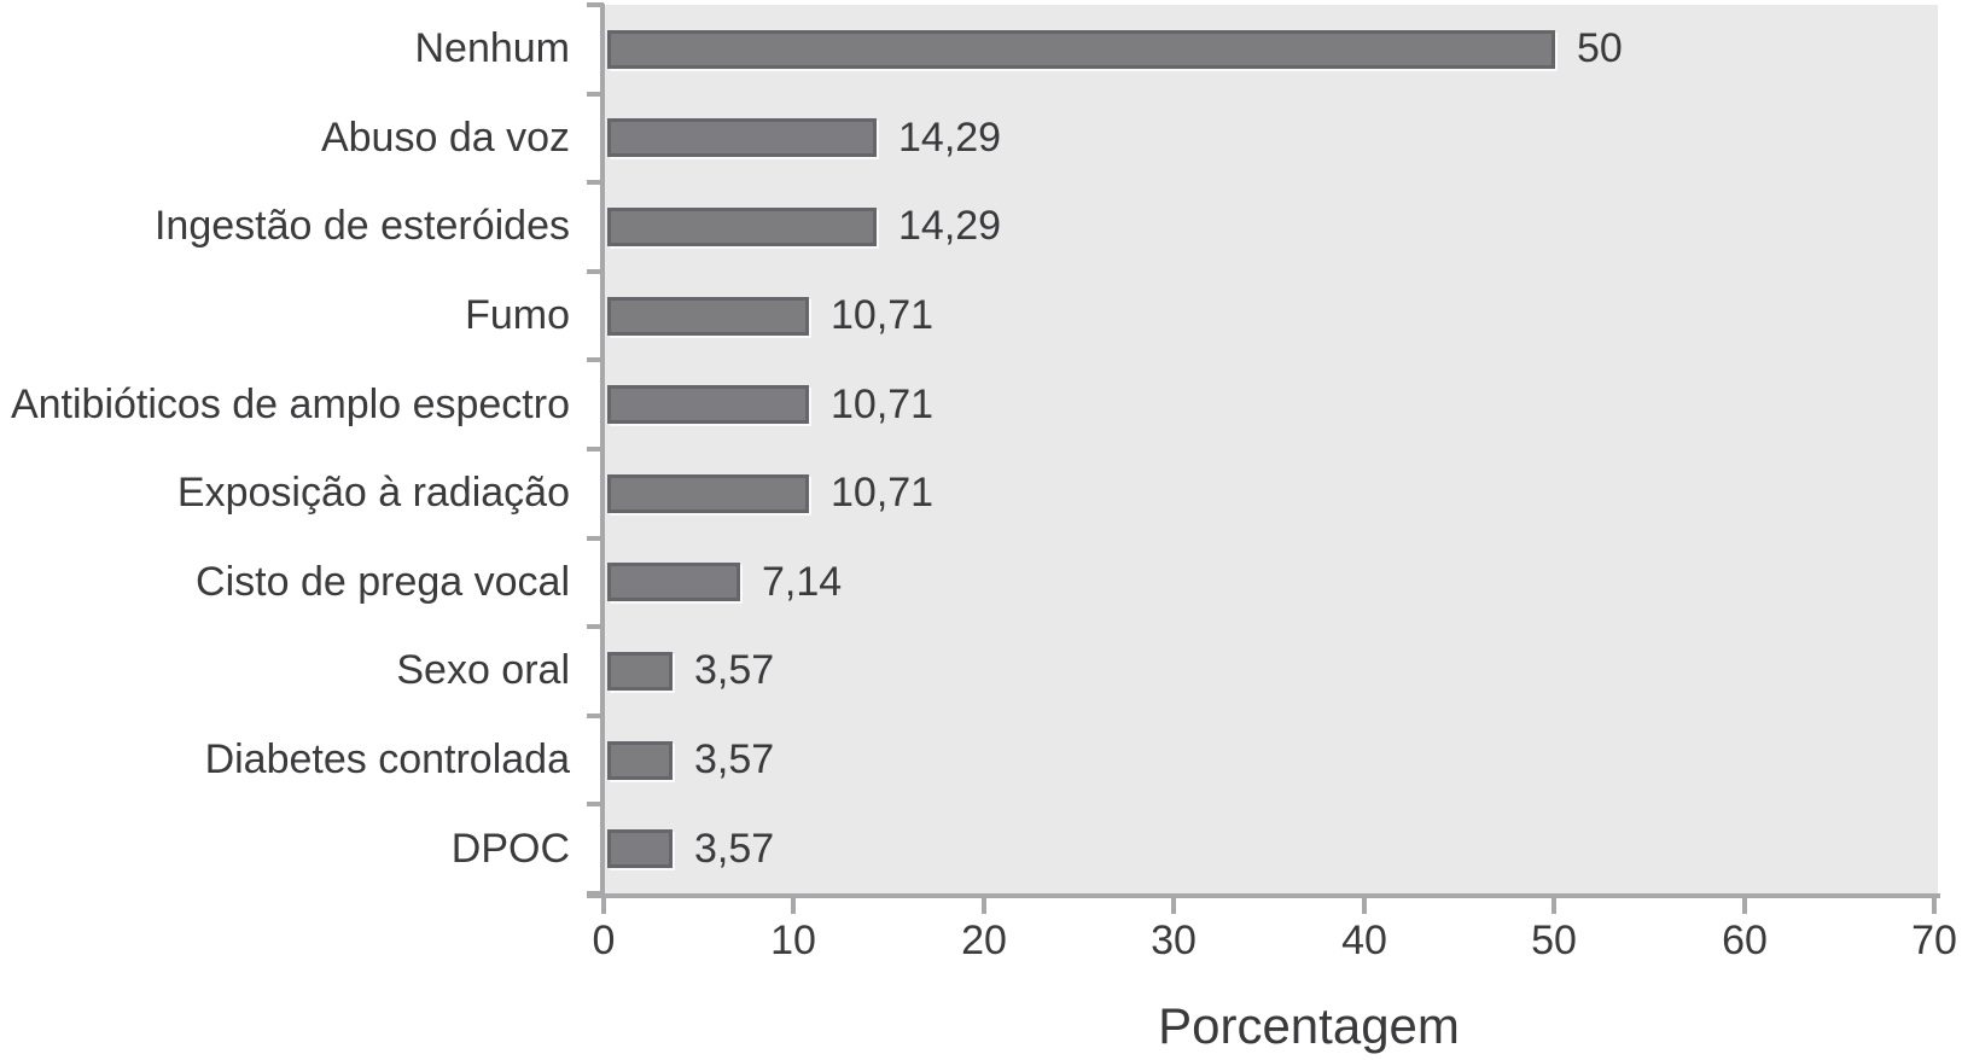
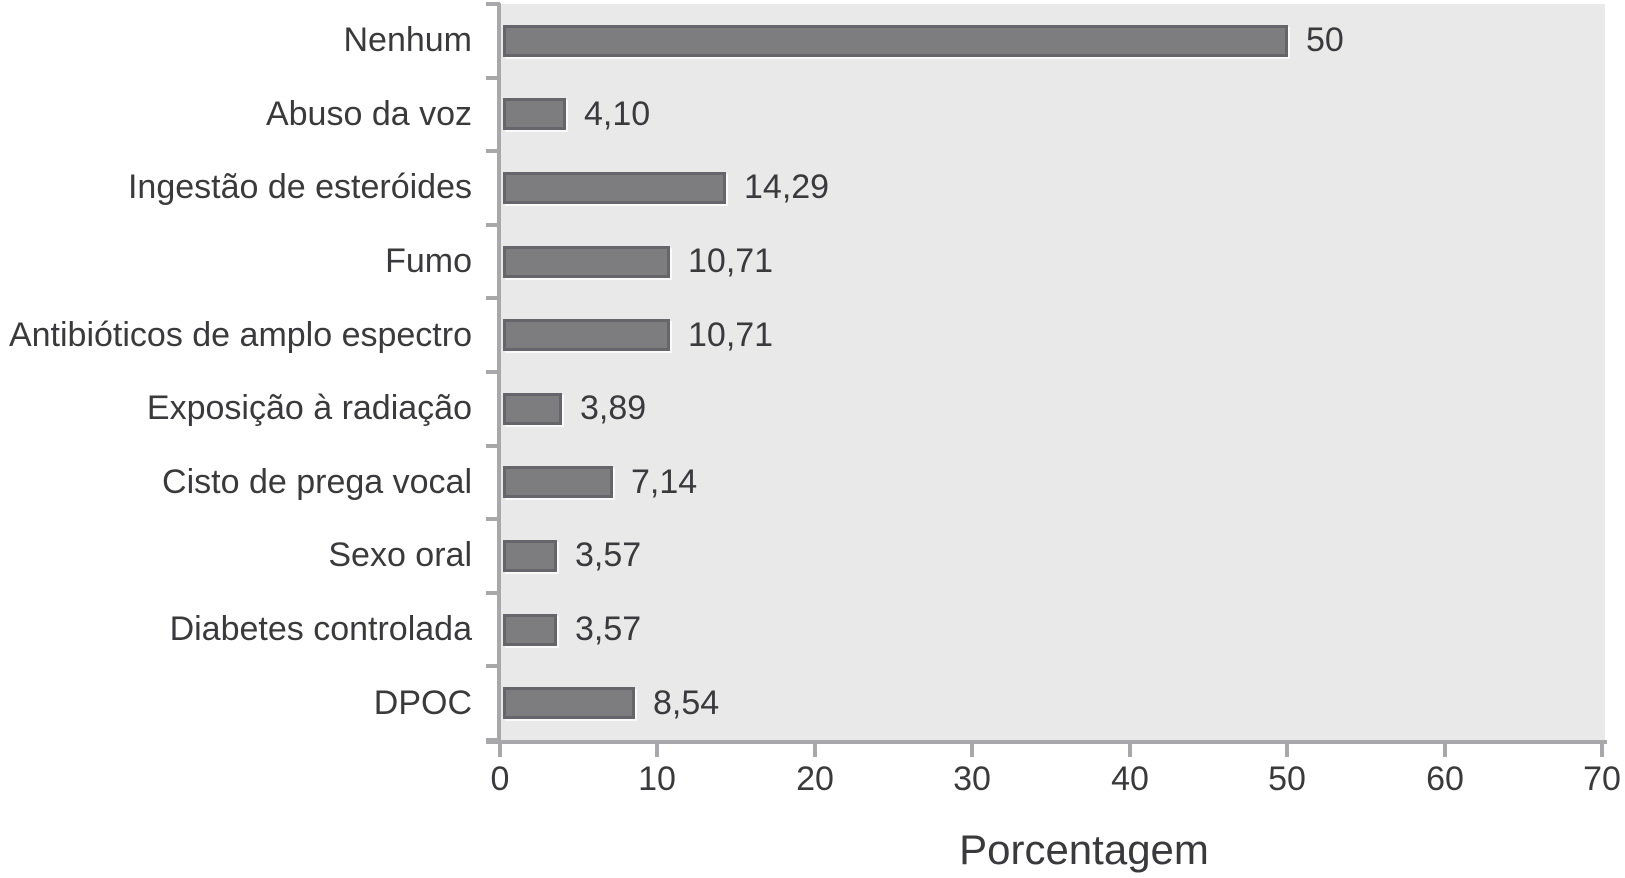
Abuso da voz: 14,29 -> 4,10
Exposição à radiação: 10,71 -> 3,89
DPOC: 3,57 -> 8,54
